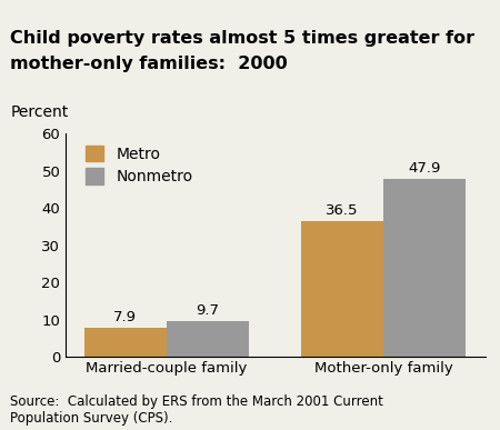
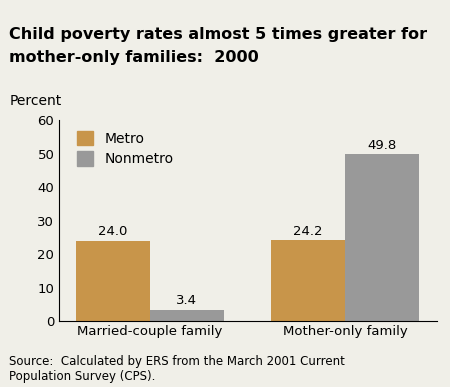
Metro/Married-couple family: 7.9 -> 24.0
Nonmetro/Married-couple family: 9.7 -> 3.4
Metro/Mother-only family: 36.5 -> 24.2
Nonmetro/Mother-only family: 47.9 -> 49.8
